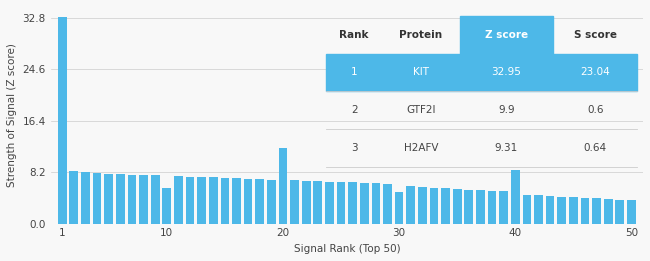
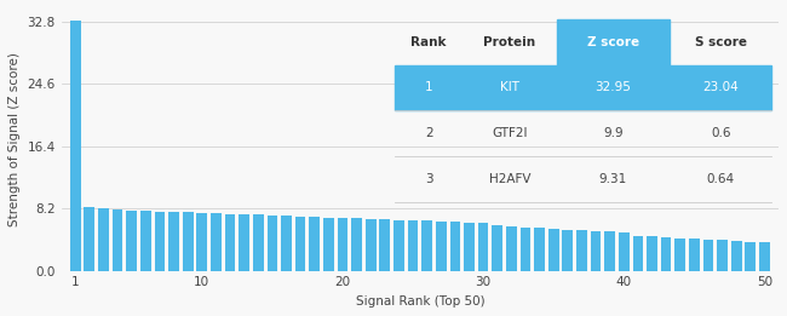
10: 5.6 -> 7.6
20: 12.0 -> 7.0
30: 5.0 -> 6.3
40: 8.6 -> 5.0
